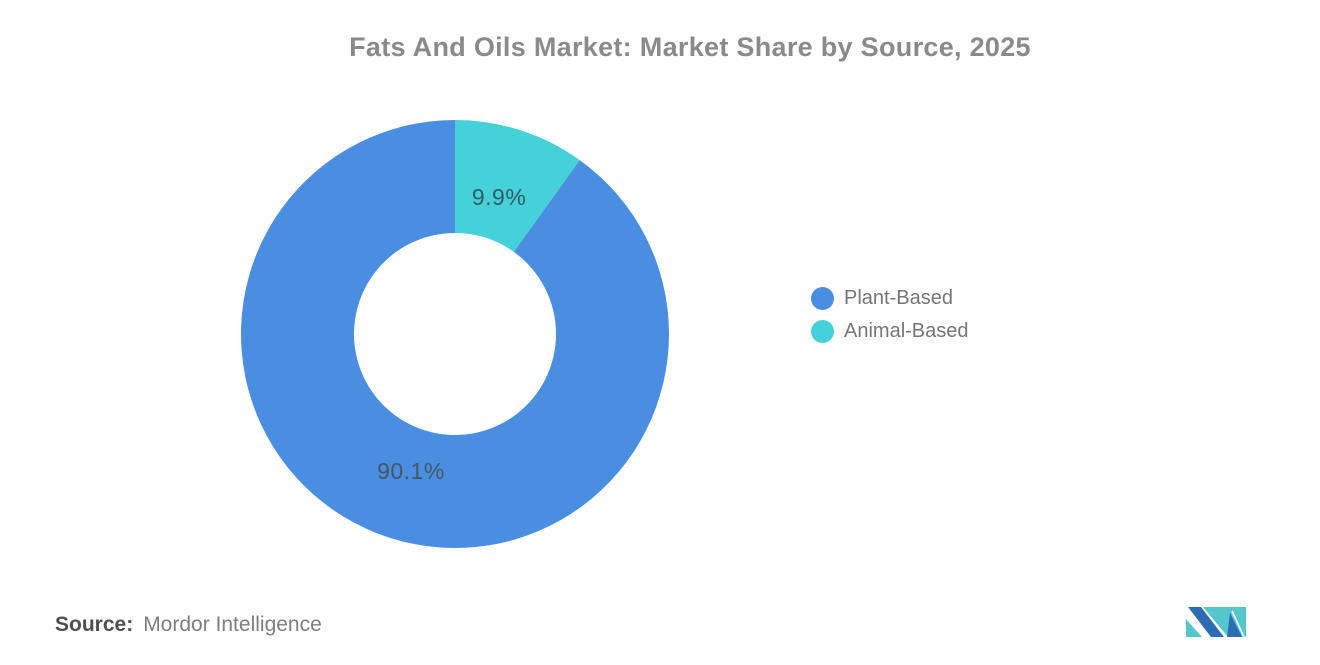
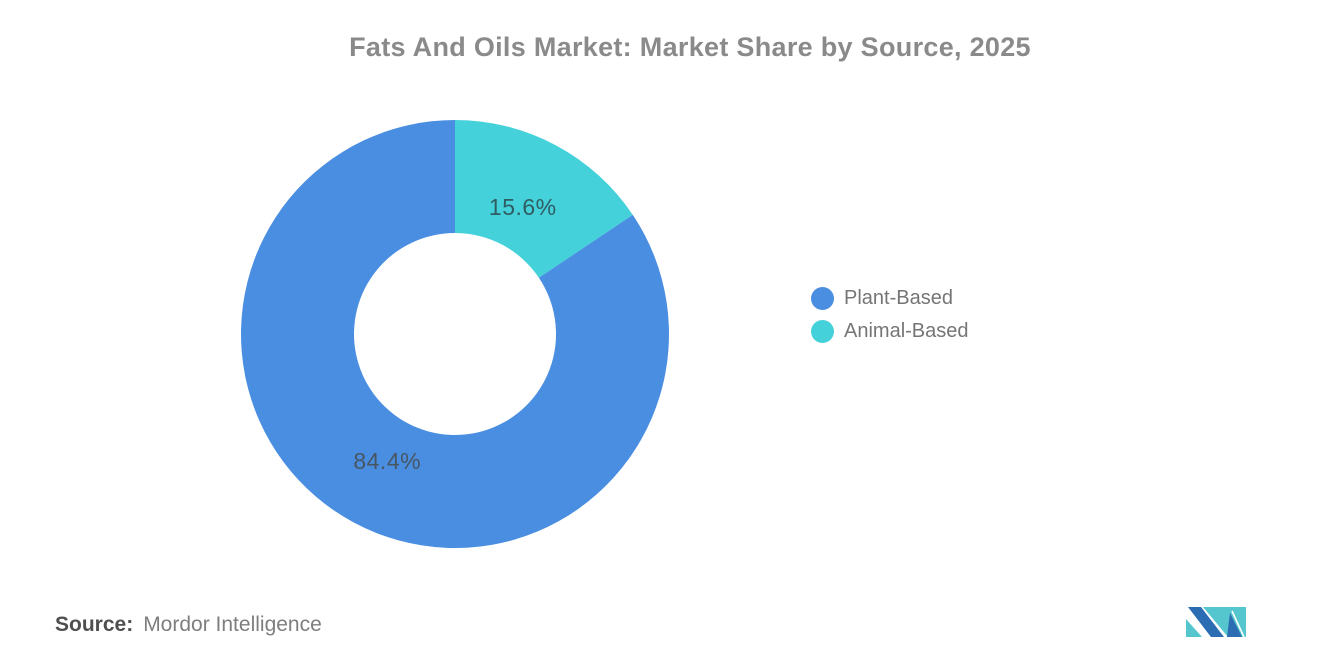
Plant-Based: 90.1% -> 84.4%
Animal-Based: 9.9% -> 15.6%
